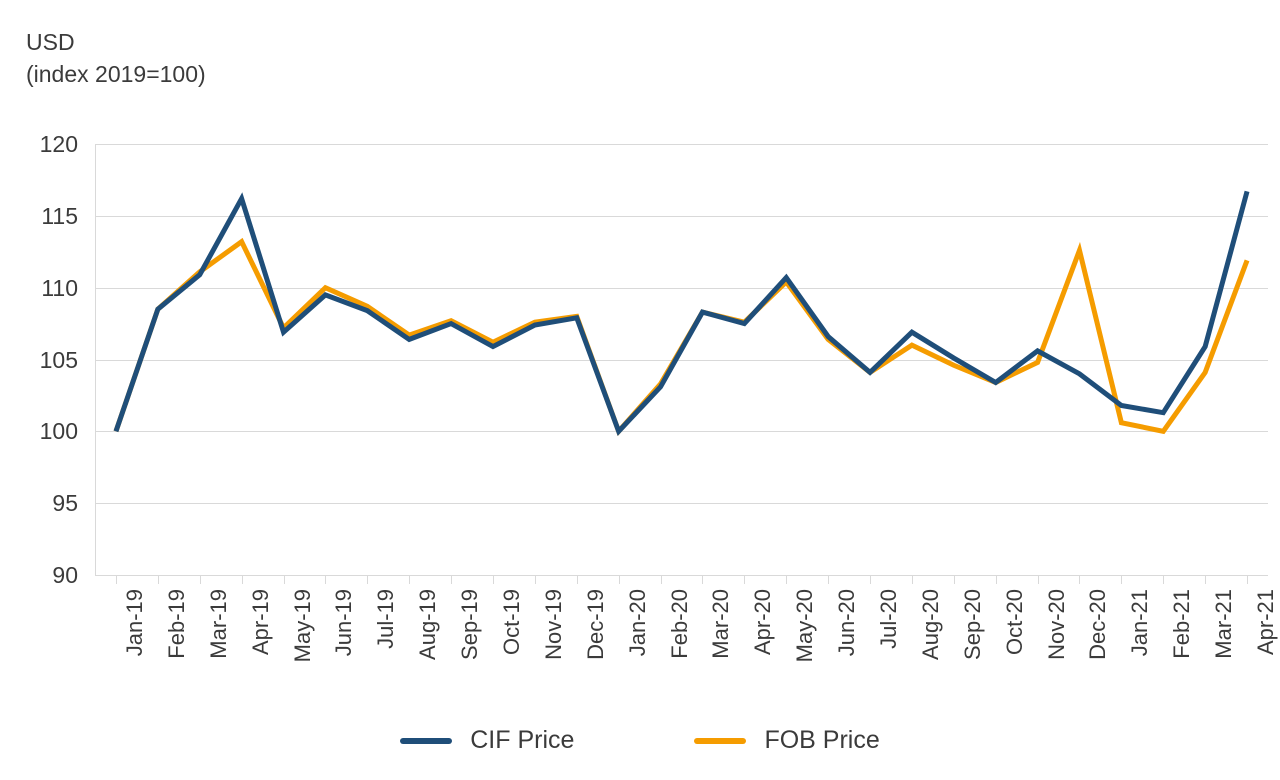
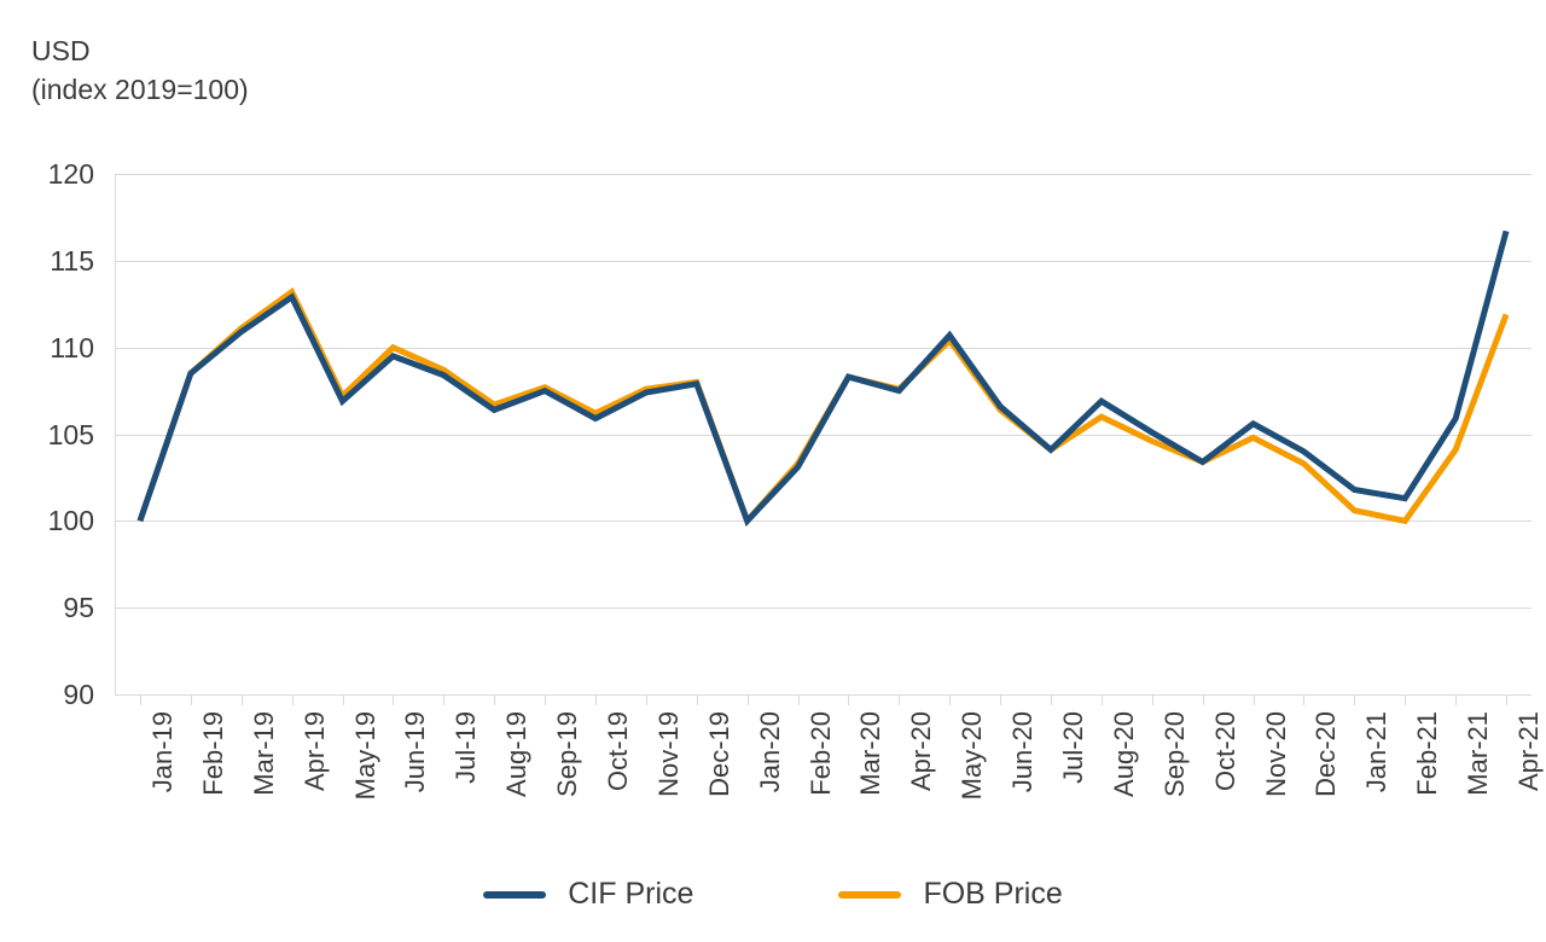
CIF Price/Apr-19: 116.2 -> 112.9
FOB Price/Dec-20: 112.6 -> 103.3
